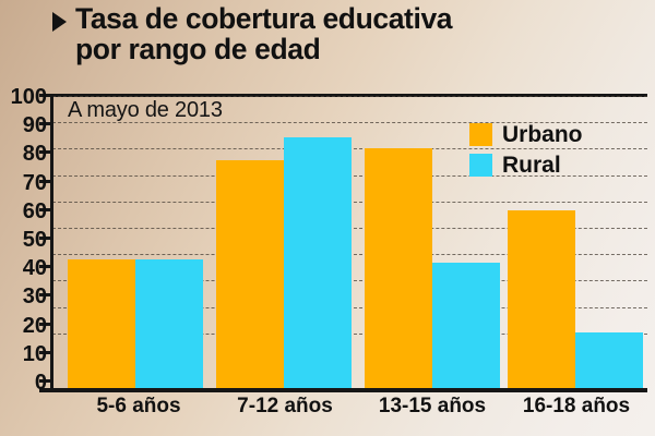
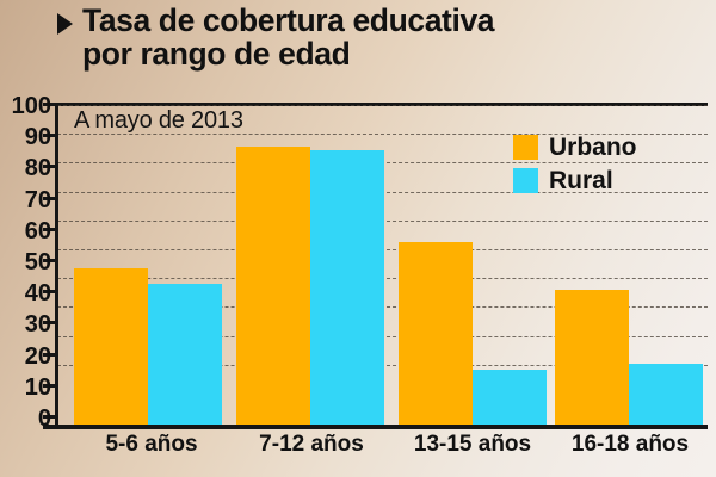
Urbano/5-6 años: 44 -> 49
Urbano/7-12 años: 78 -> 87
Urbano/13-15 años: 82 -> 57
Rural/13-15 años: 43 -> 17
Urbano/16-18 años: 61 -> 42
